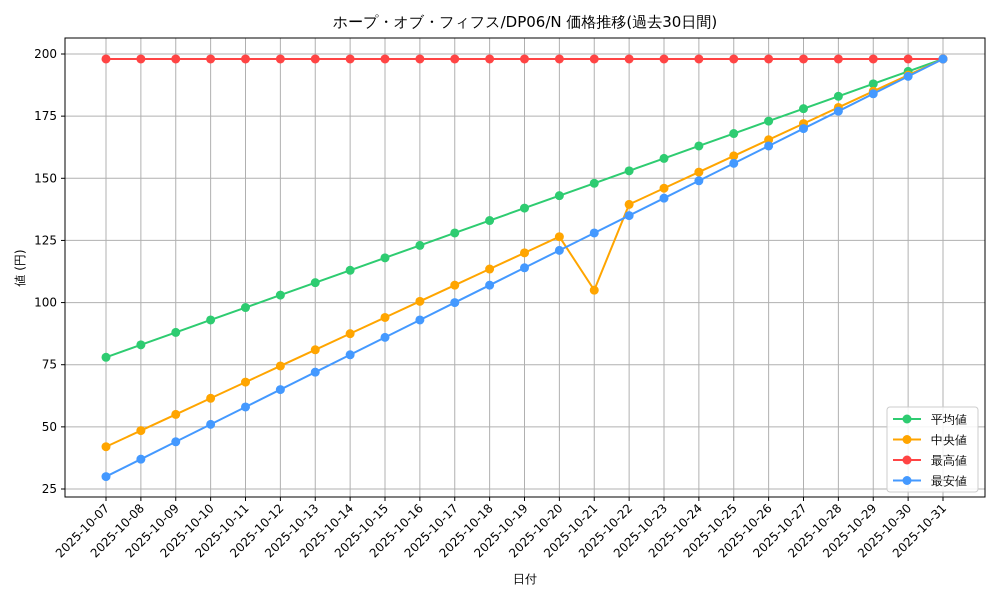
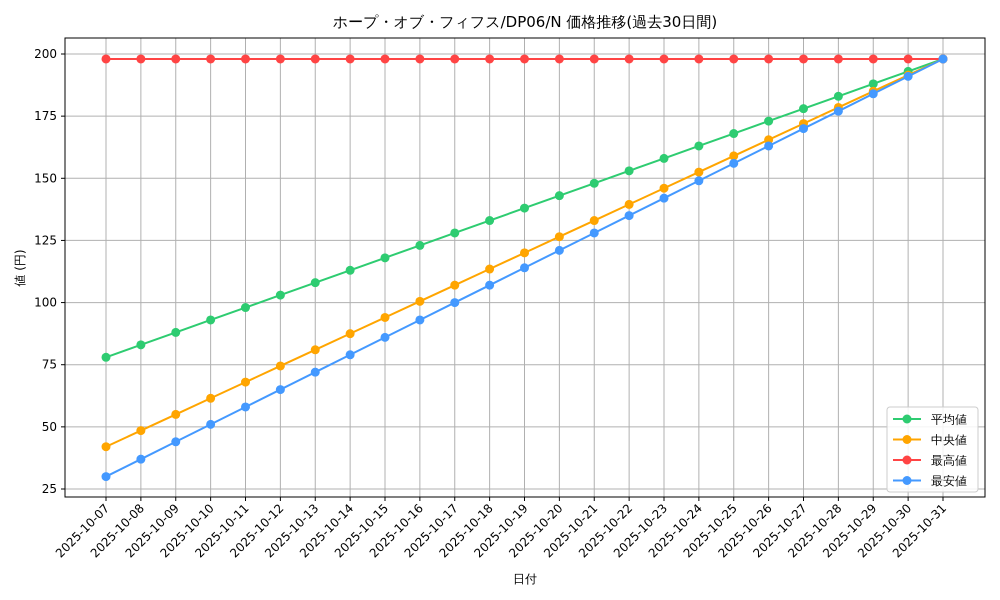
中央値/2025-10-21: 105 -> 133
